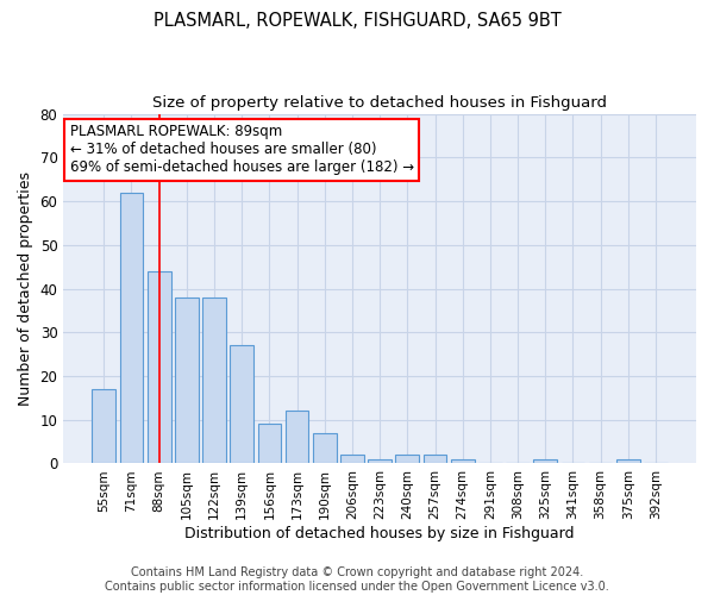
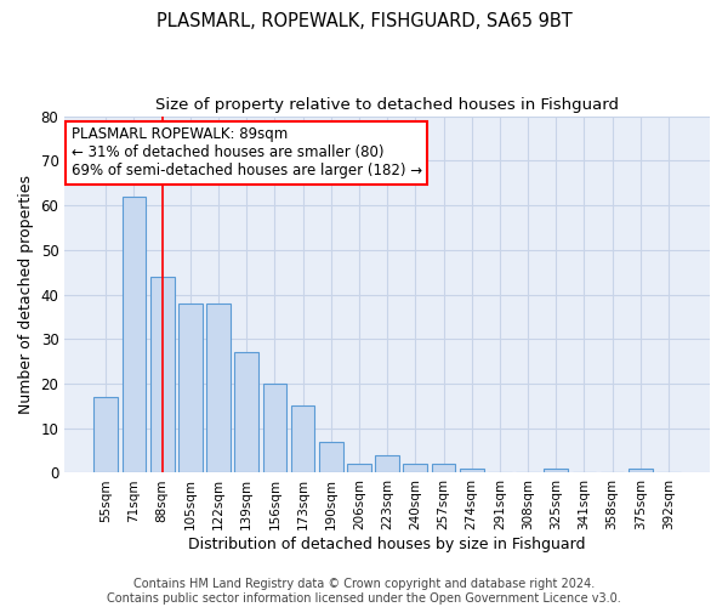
156sqm: 9 -> 20
173sqm: 12 -> 15
223sqm: 1 -> 4
